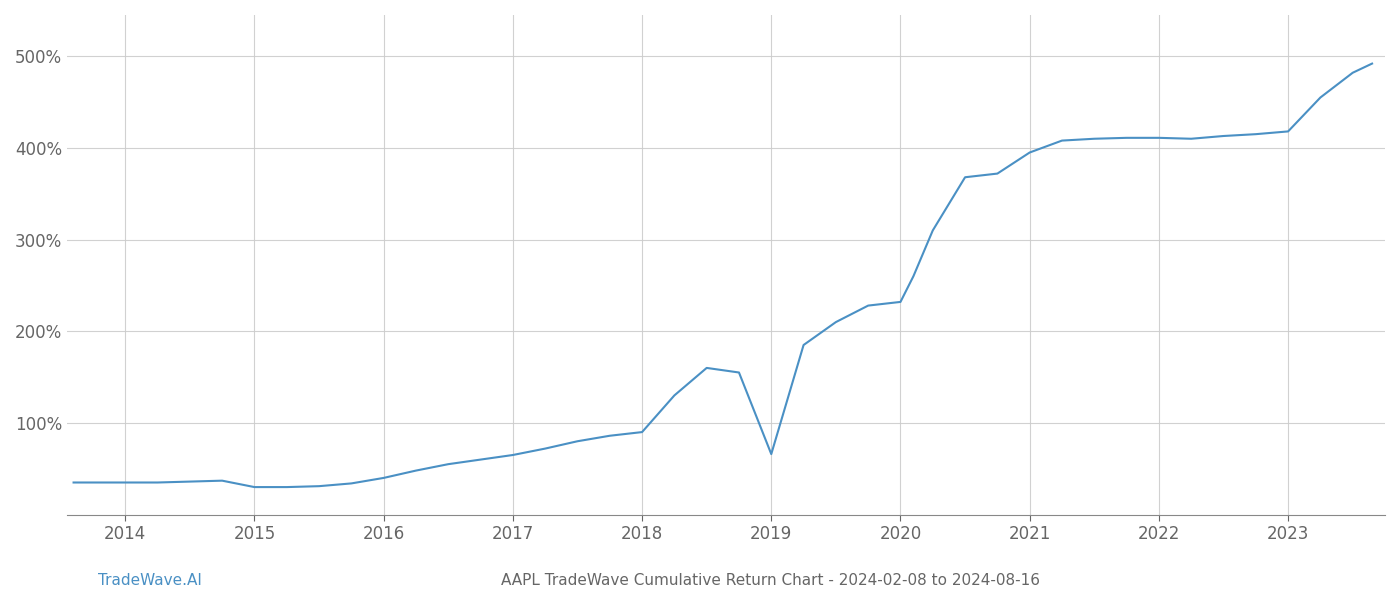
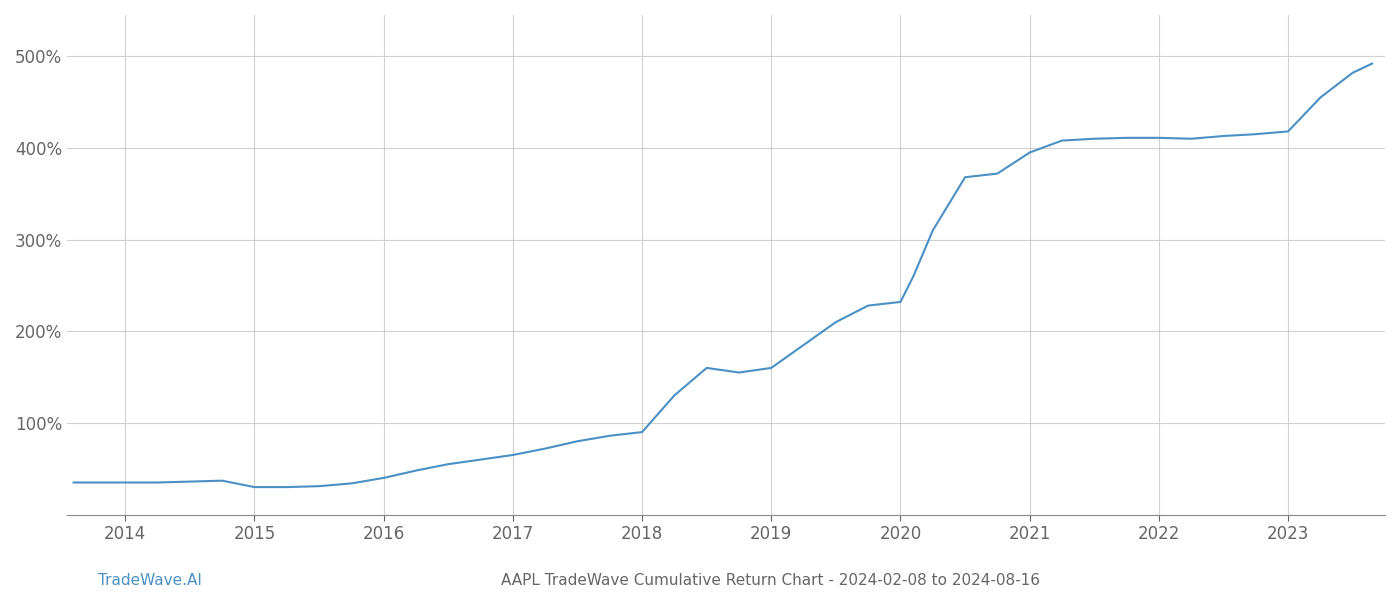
2019: 66% -> 160%
